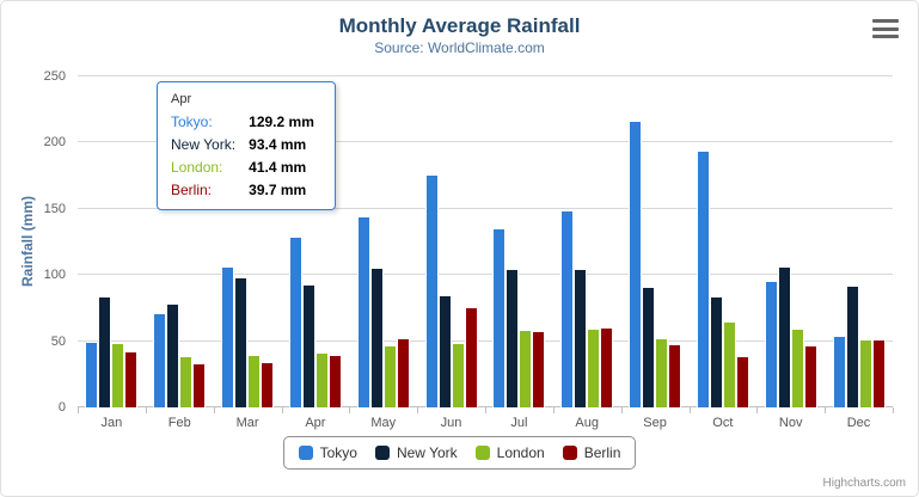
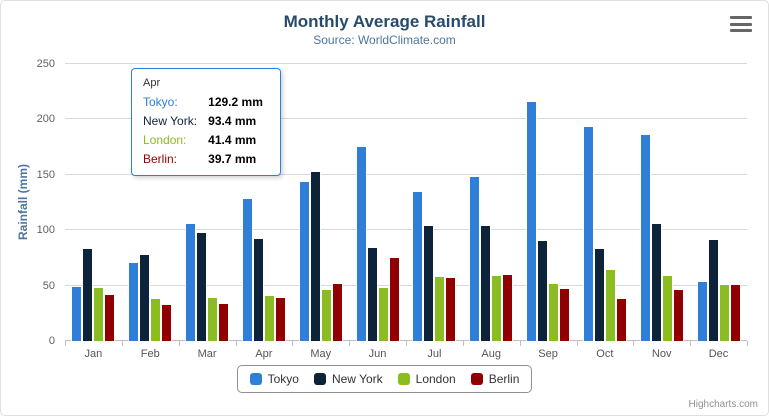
New York/May: 106 -> 153
Tokyo/Nov: 96 -> 187
